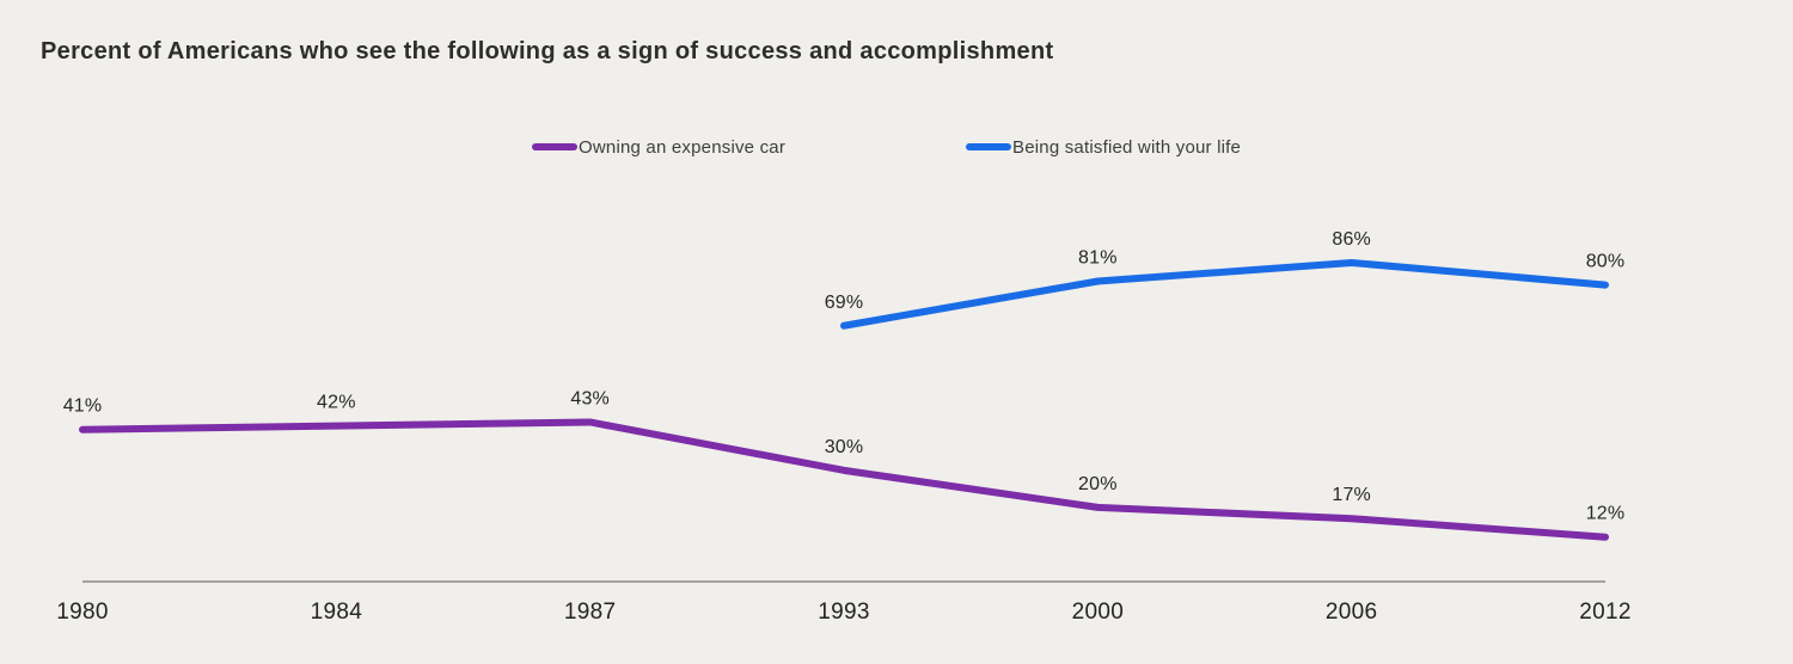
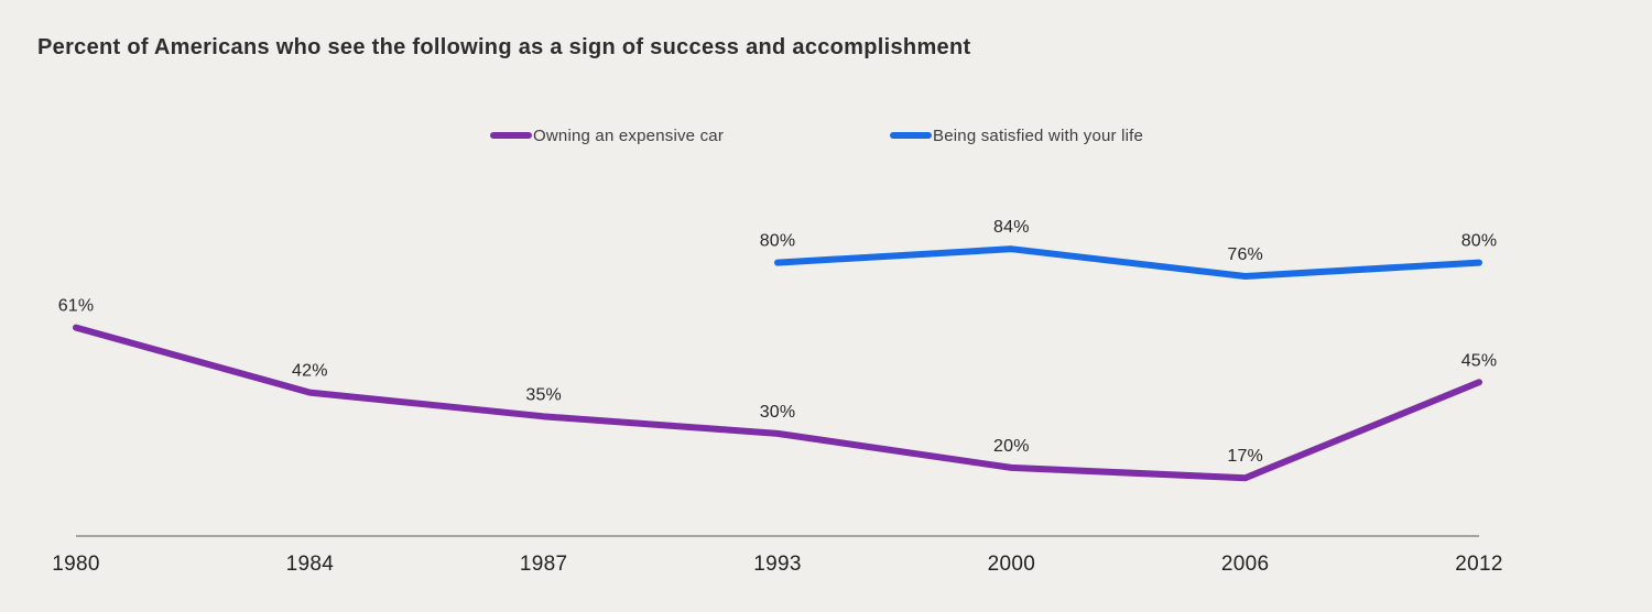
Owning an expensive car/1980: 41% -> 61%
Owning an expensive car/1987: 43% -> 35%
Being satisfied with your life/1993: 69% -> 80%
Being satisfied with your life/2000: 81% -> 84%
Being satisfied with your life/2006: 86% -> 76%
Owning an expensive car/2012: 12% -> 45%
